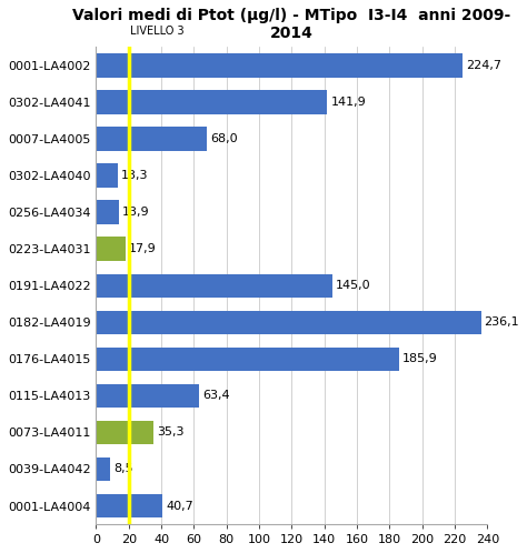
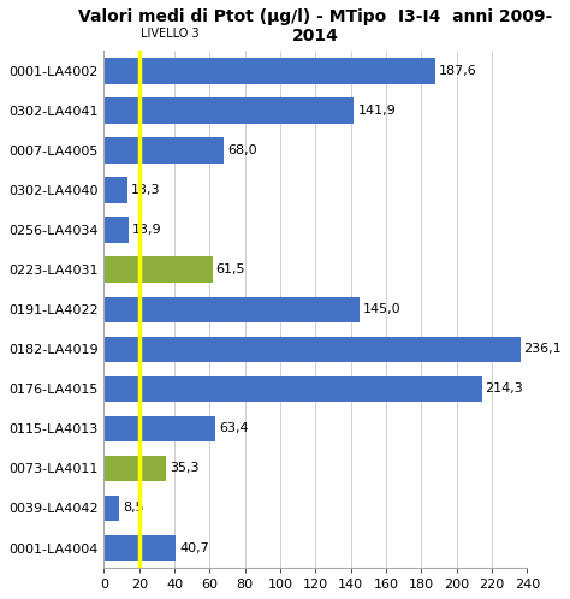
0001-LA4002: 224,7 -> 187,6
0223-LA4031: 17,9 -> 61,5
0176-LA4015: 185,9 -> 214,3
